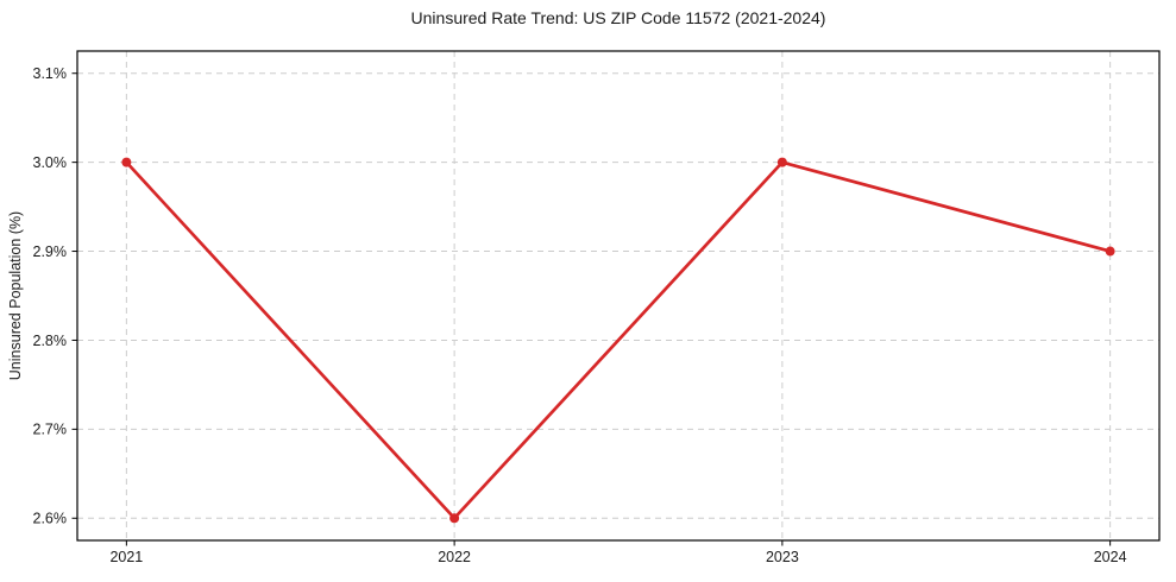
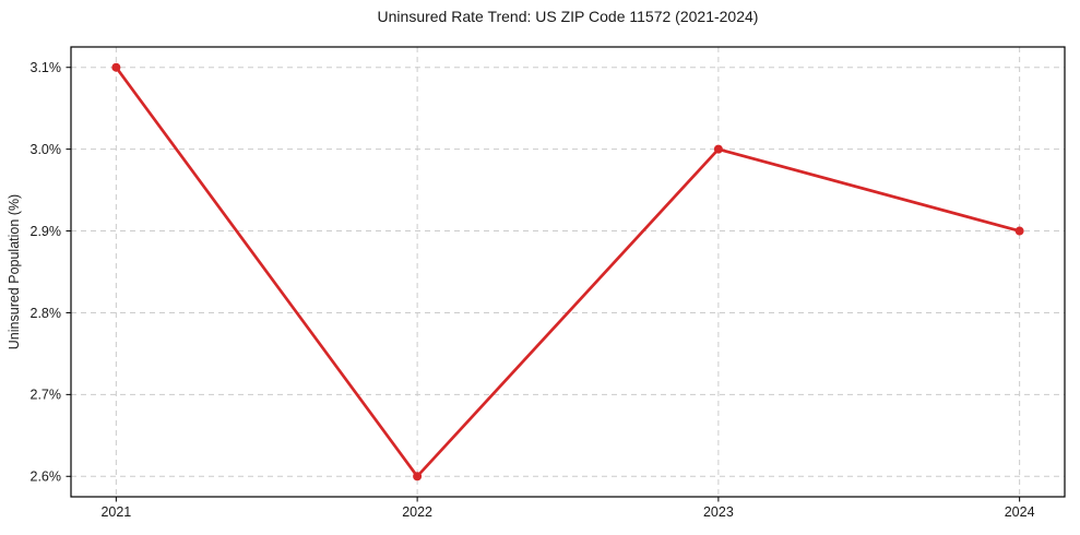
2021: 3.0% -> 3.1%
